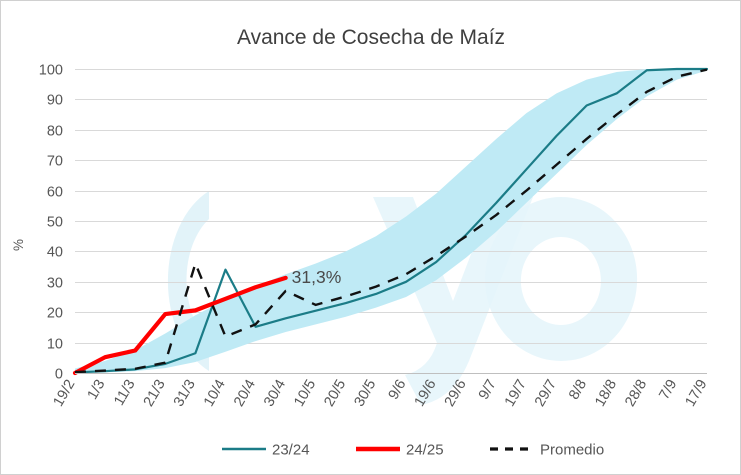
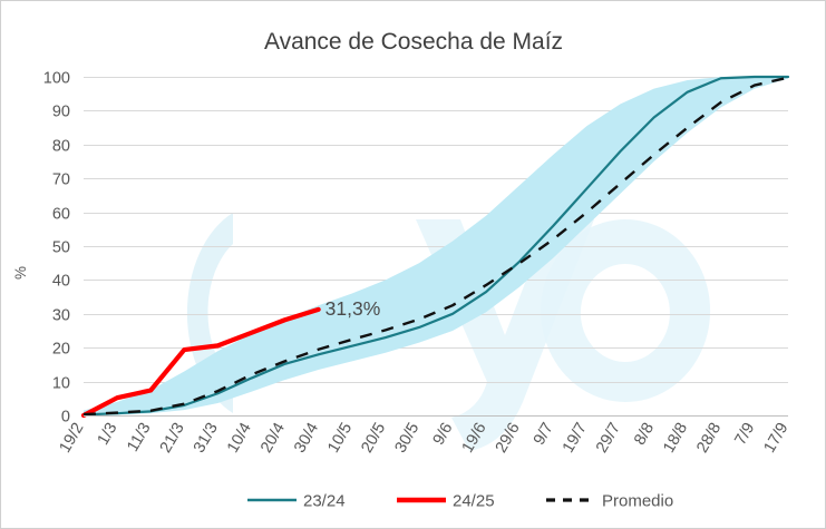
Promedio/31/3: 36 -> 7
23/24/10/4: 34 -> 11
Promedio/30/4: 27 -> 20
23/24/18/8: 92 -> 96
